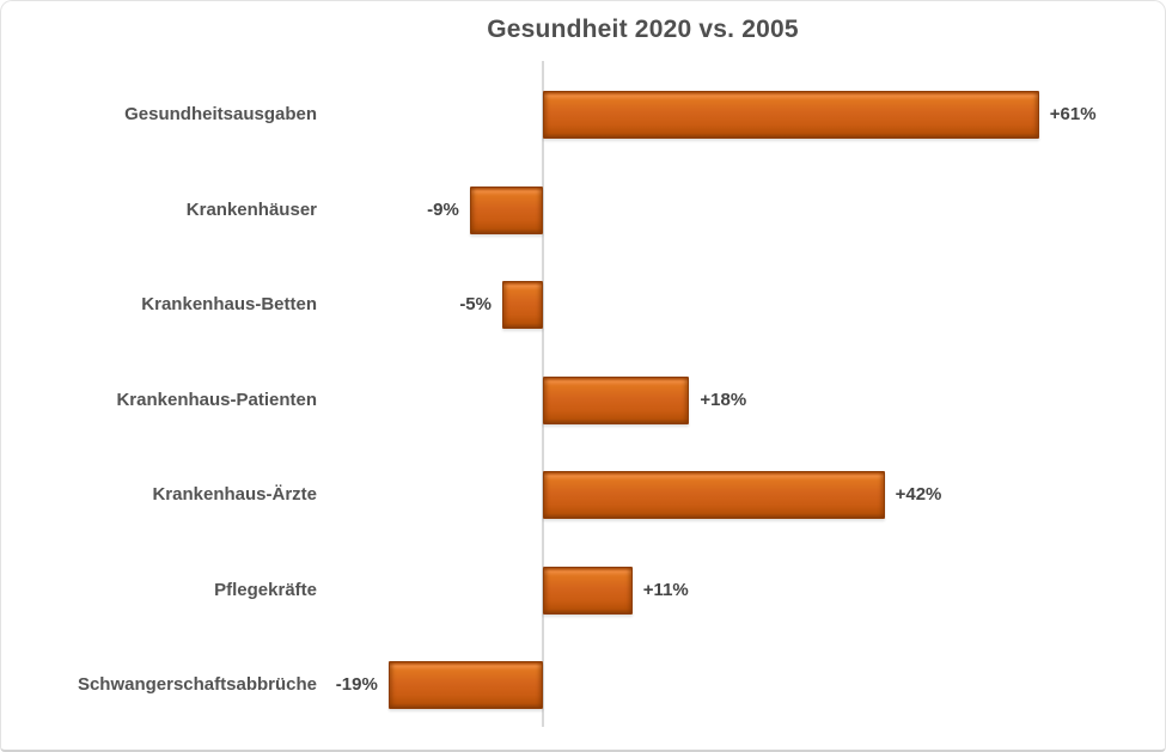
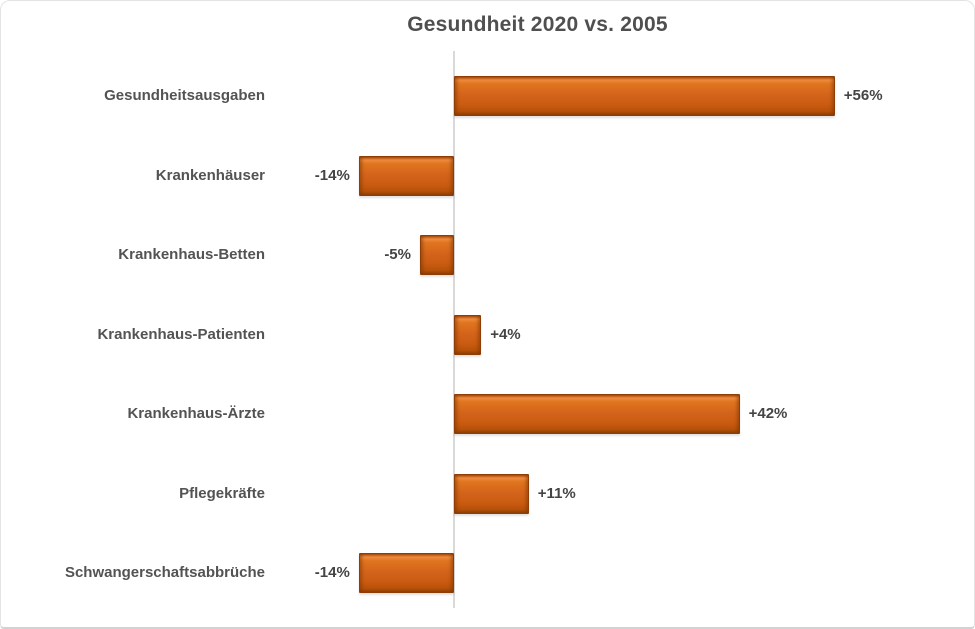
Gesundheitsausgaben: +61% -> +56%
Krankenhäuser: -9% -> -14%
Krankenhaus-Patienten: +18% -> +4%
Schwangerschaftsabbrüche: -19% -> -14%
